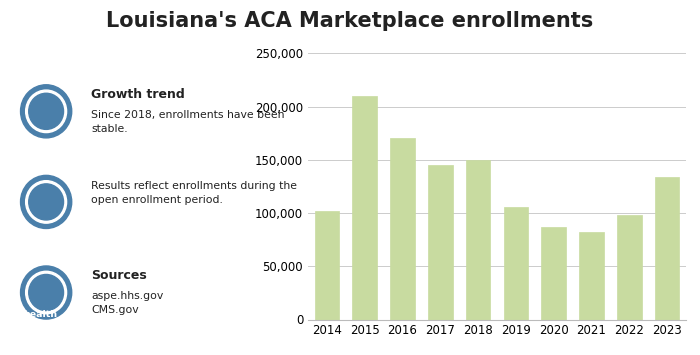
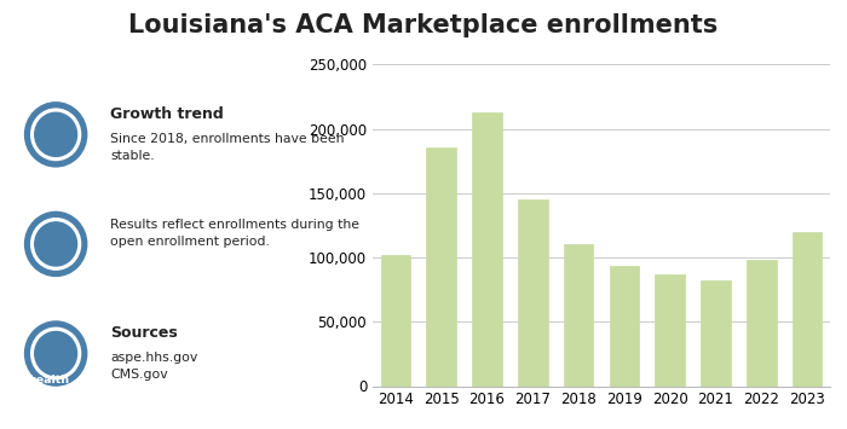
2015: 210,000 -> 185,000
2016: 170,000 -> 213,000
2018: 150,000 -> 110,000
2019: 106,000 -> 93,000
2023: 134,000 -> 120,000
